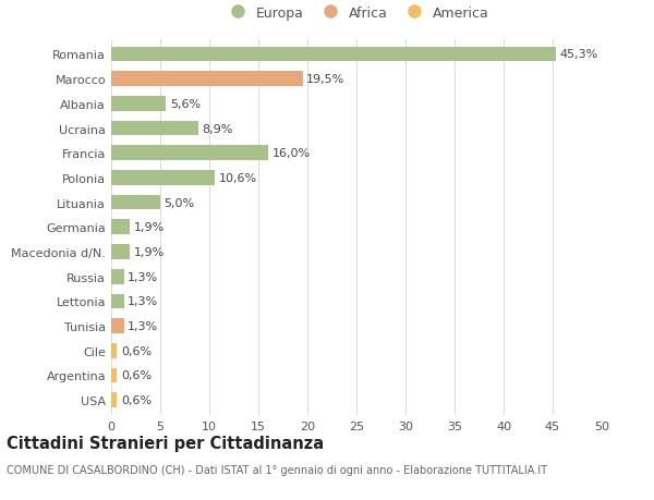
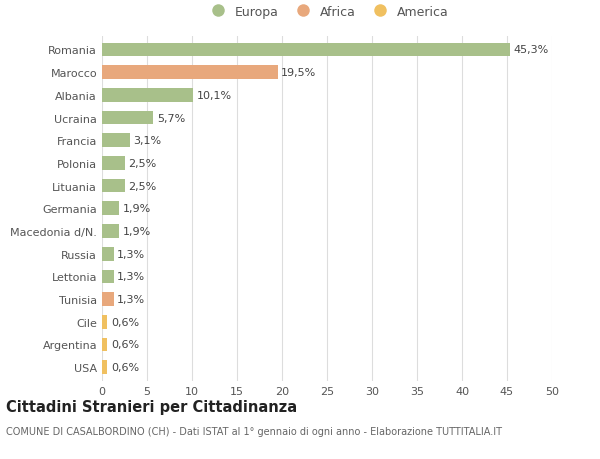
Albania: 5,6% -> 10,1%
Ucraina: 8,9% -> 5,7%
Francia: 16,0% -> 3,1%
Polonia: 10,6% -> 2,5%
Lituania: 5,0% -> 2,5%
